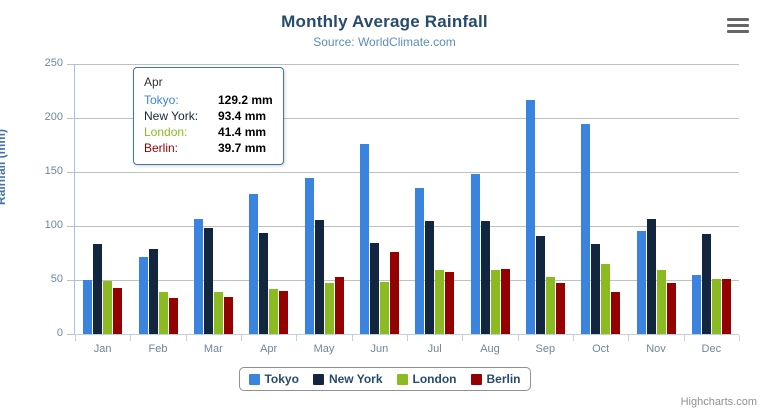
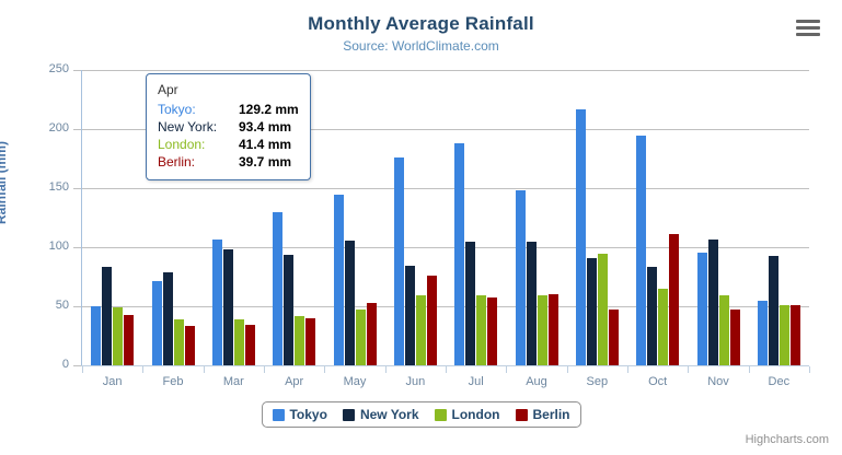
London/Jun: 48 -> 59
Tokyo/Jul: 136 -> 188
London/Sep: 52 -> 94
Berlin/Oct: 39 -> 111
